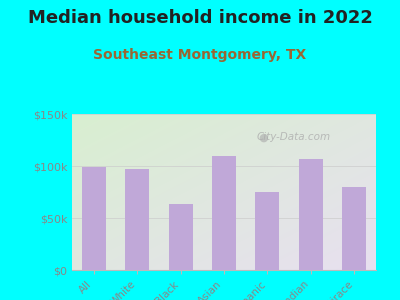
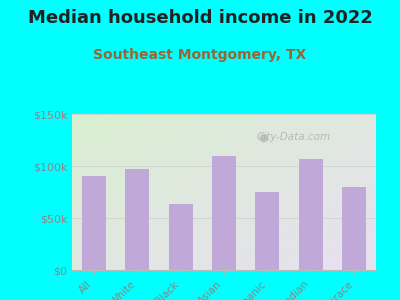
All: $99k -> $90k
